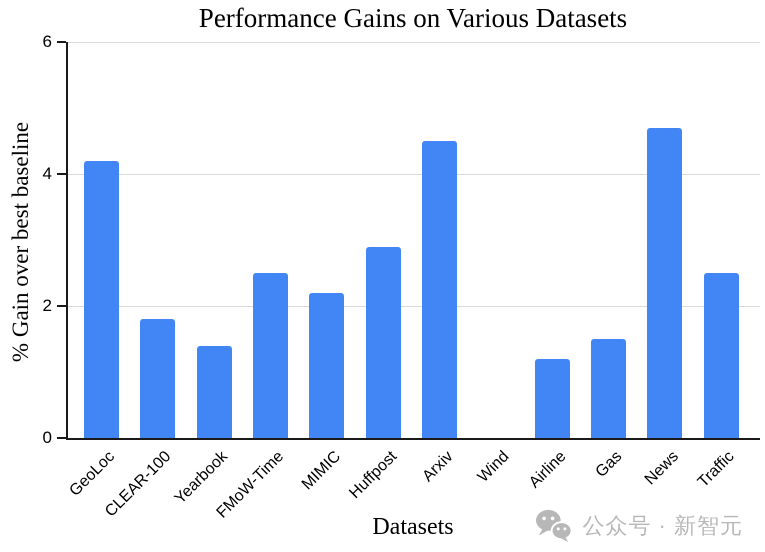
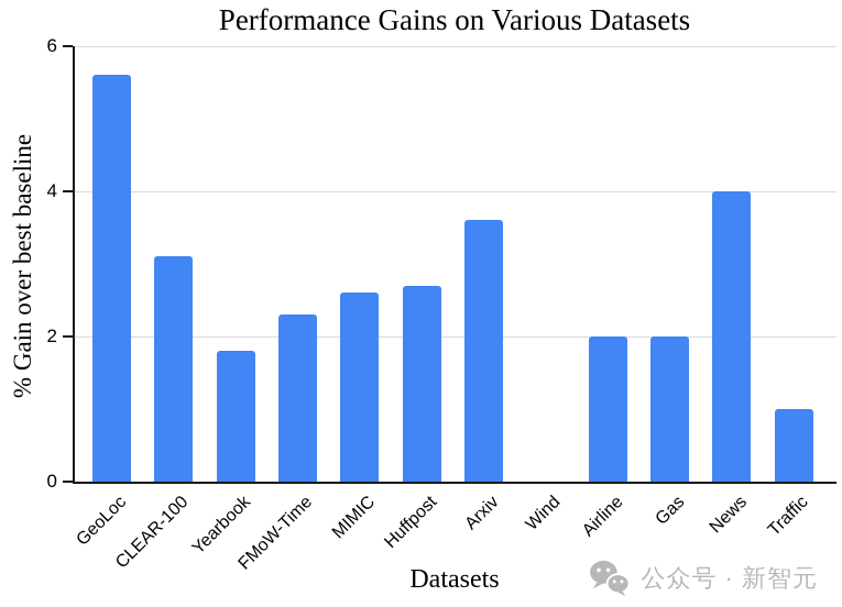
GeoLoc: 4.2 -> 5.6
CLEAR-100: 1.8 -> 3.1
Yearbook: 1.4 -> 1.8
FMoW-Time: 2.5 -> 2.3
MIMIC: 2.2 -> 2.6
Huffpost: 2.9 -> 2.7
Arxiv: 4.5 -> 3.6
Airline: 1.2 -> 2.0
Gas: 1.5 -> 2.0
News: 4.7 -> 4.0
Traffic: 2.5 -> 1.0
